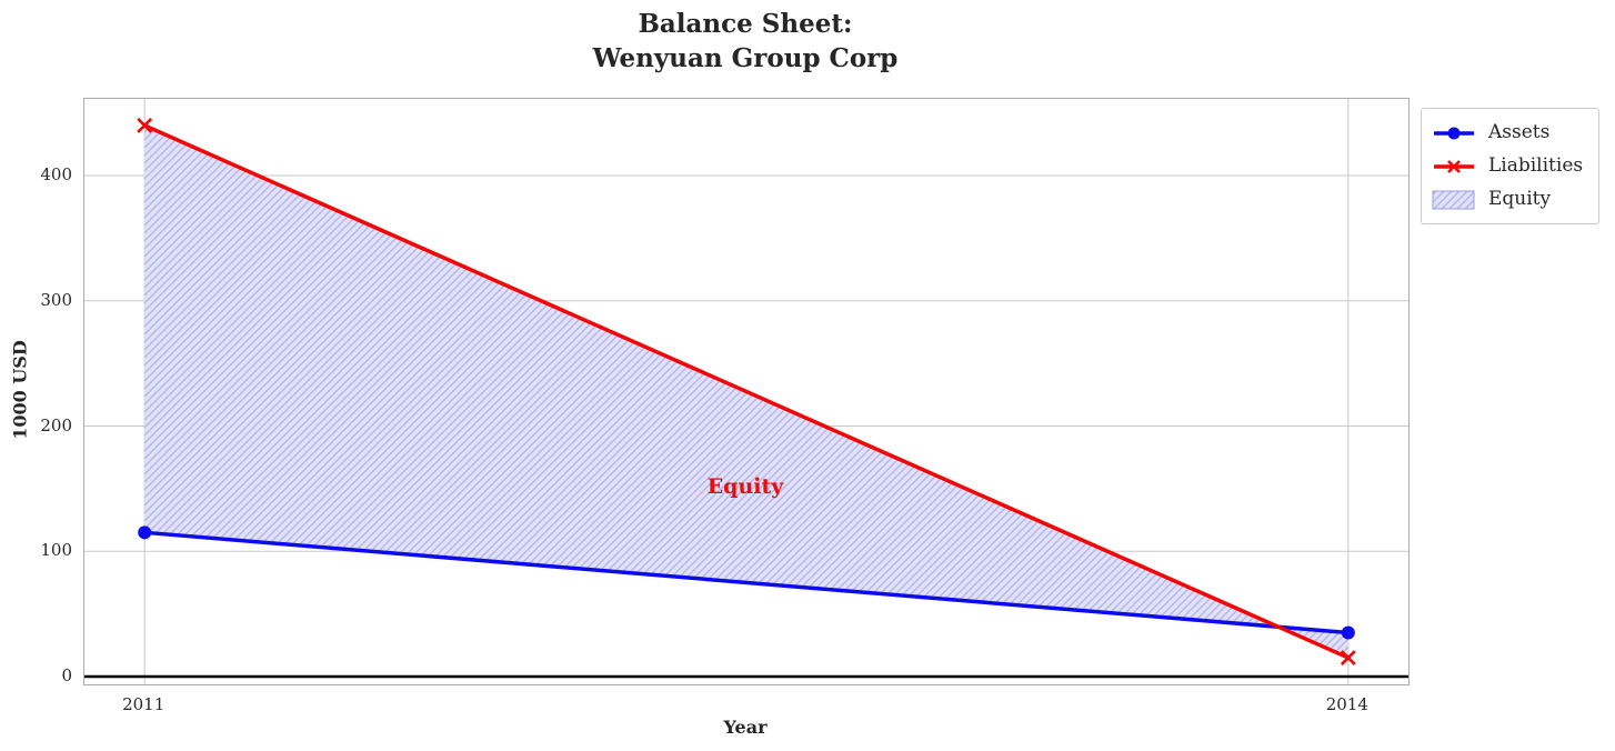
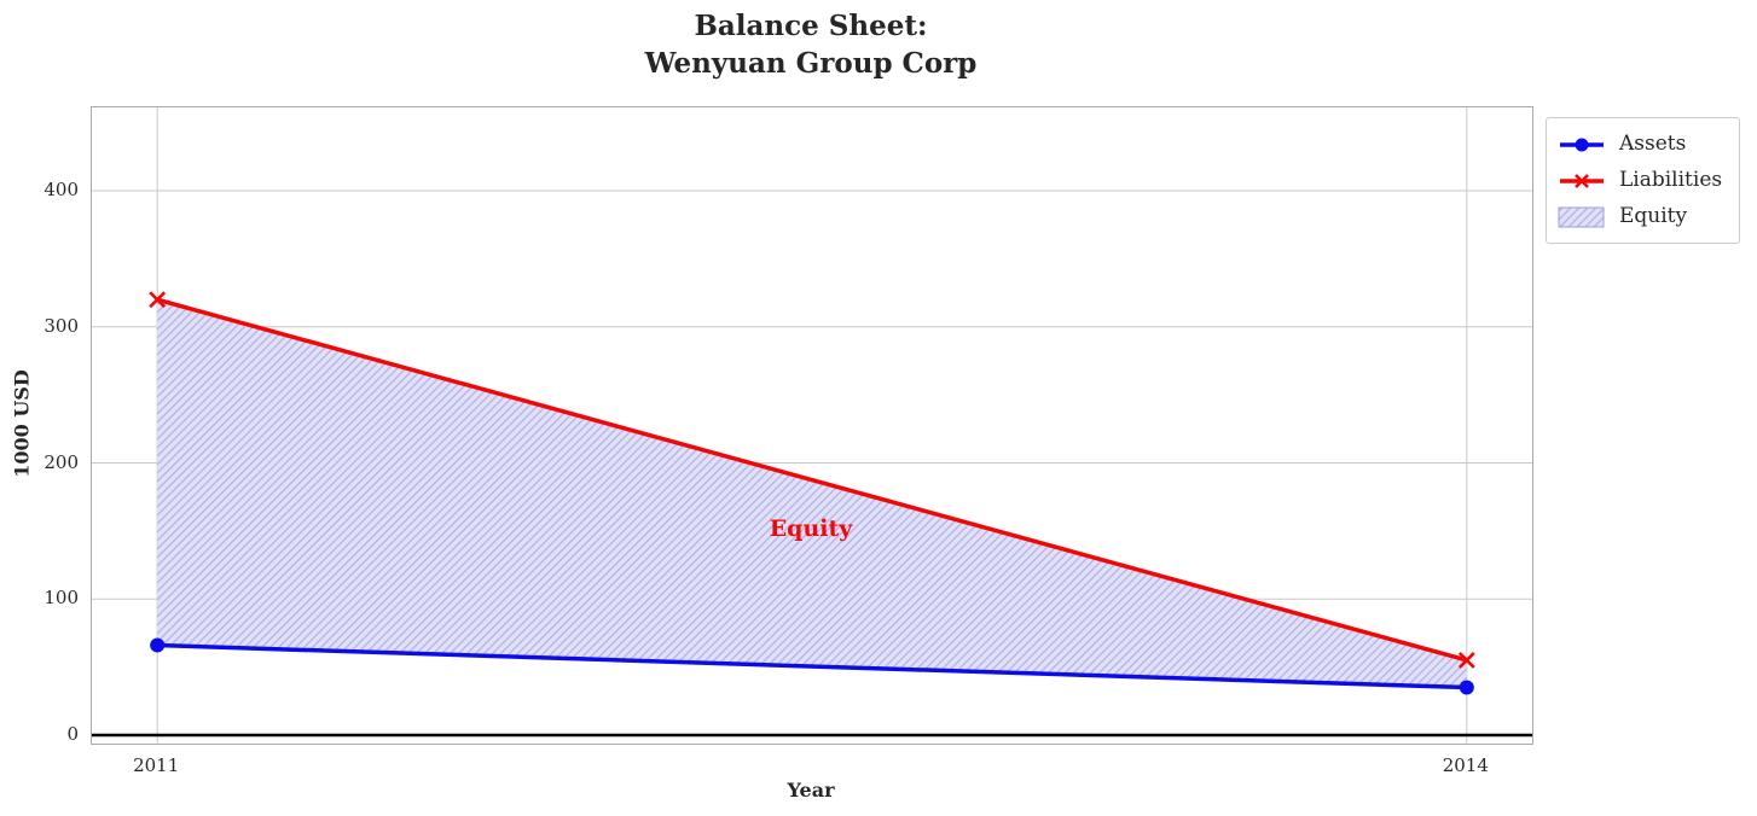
Assets/2011: 115 -> 66
Liabilities/2011: 440 -> 320
Liabilities/2014: 15 -> 55
